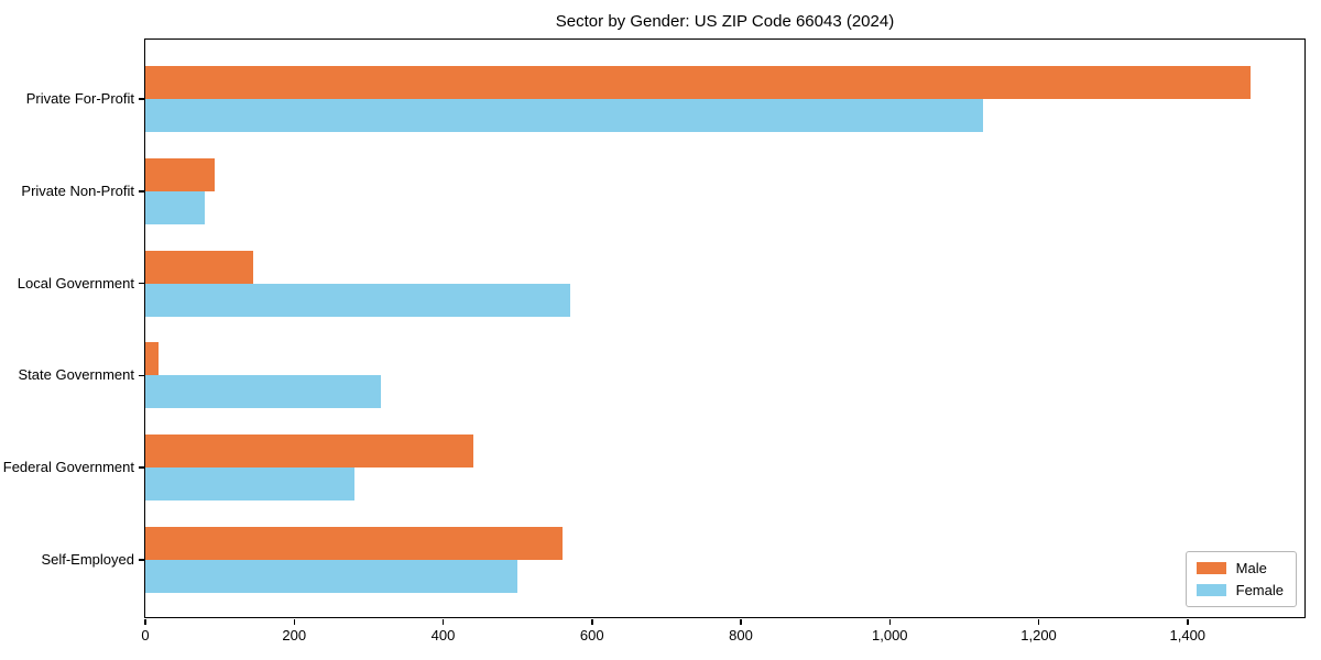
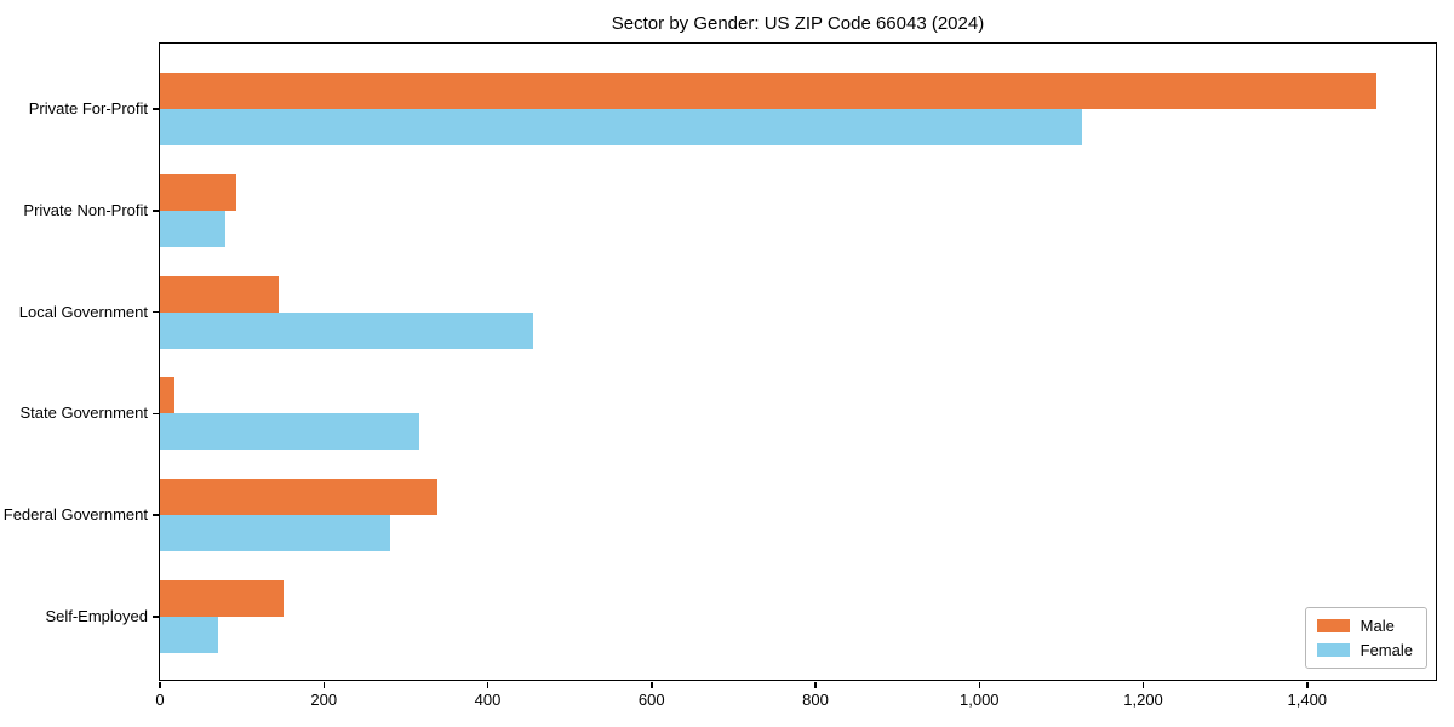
Female/Local Government: 570 -> 460
Male/Federal Government: 440 -> 340
Male/Self-Employed: 560 -> 150
Female/Self-Employed: 500 -> 70
